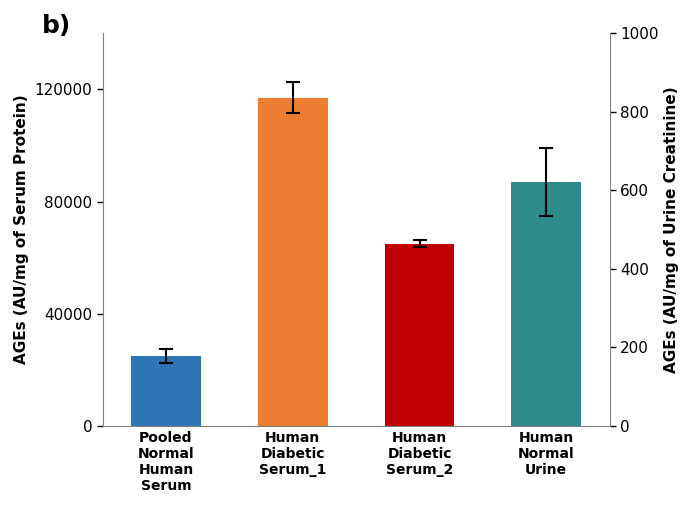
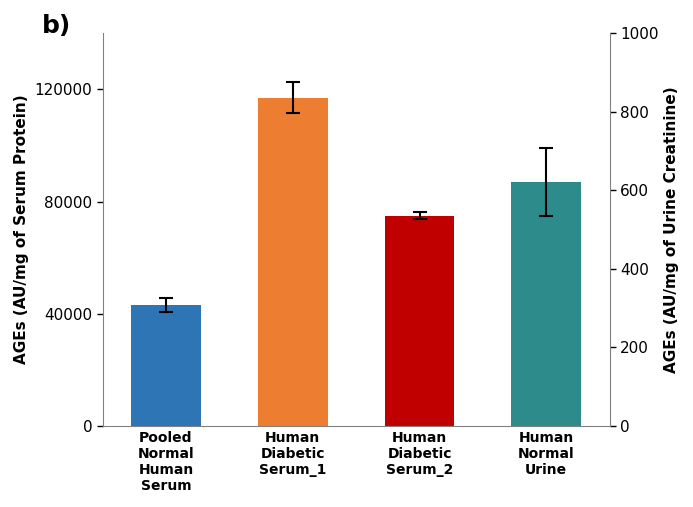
Pooled Normal Human Serum: 25000 -> 43000
Human Diabetic Serum_2: 65000 -> 75000
